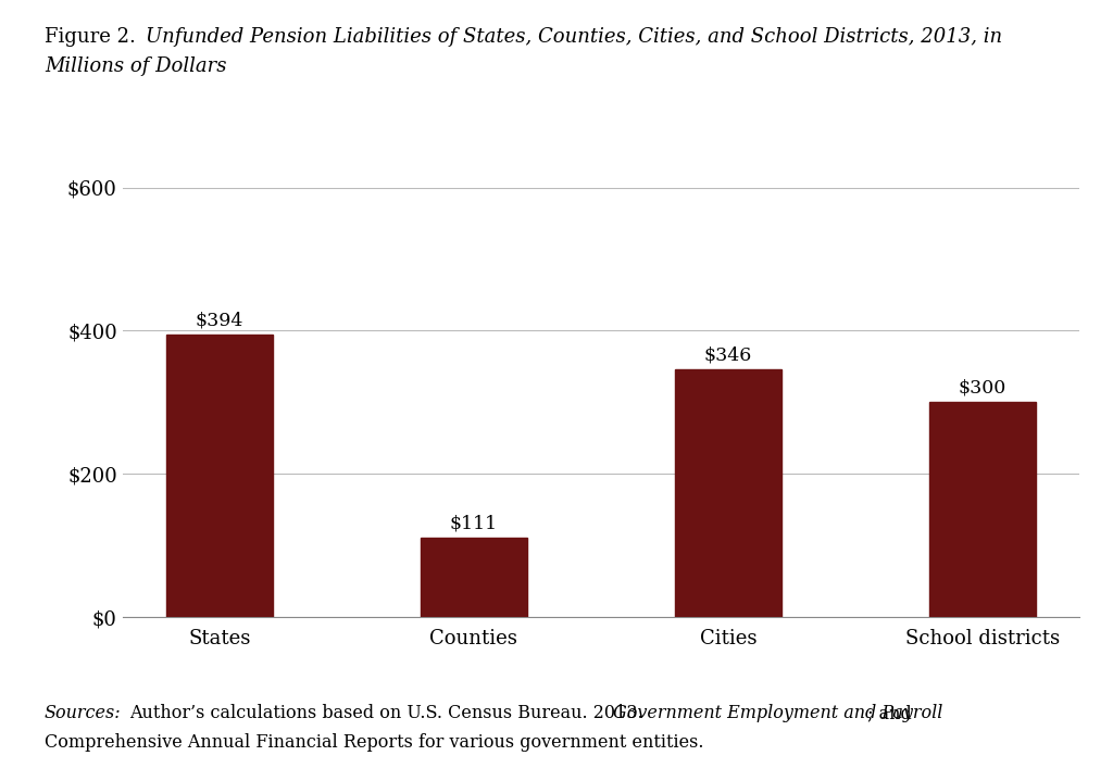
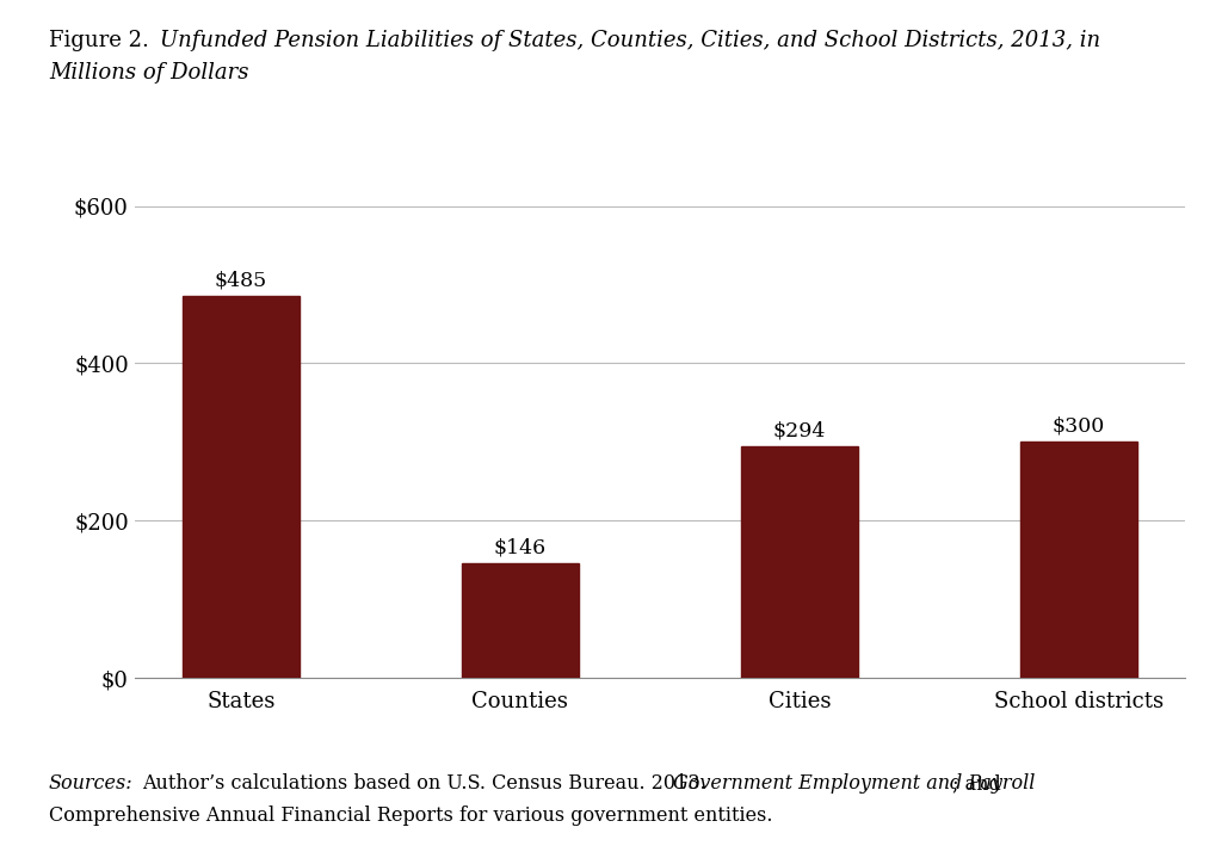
States: $394 -> $485
Counties: $111 -> $146
Cities: $346 -> $294
